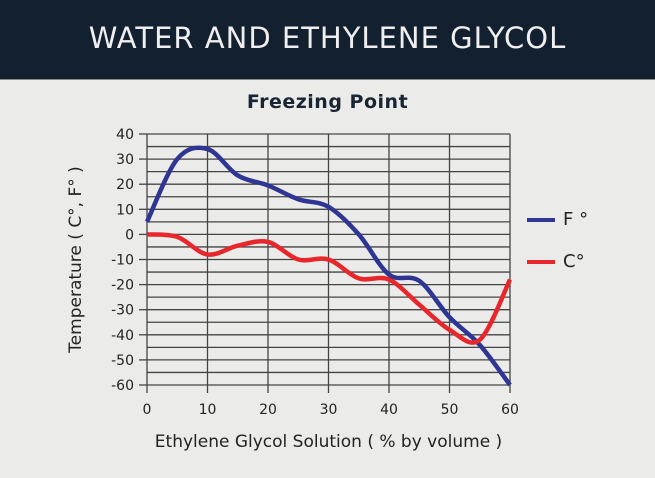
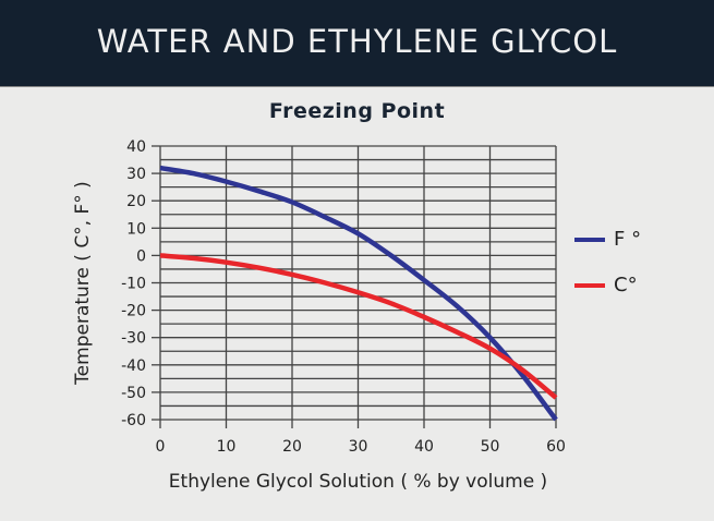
F °/0: 5 -> 32
F °/10: 34 -> 27
C°/10: -8 -> -2
C°/20: -3 -> -7
F °/30: 11 -> 8
C°/30: -10 -> -14
F °/40: -16 -> -9
C°/40: -18 -> -22
F °/50: -33 -> -30
C°/50: -38 -> -34
C°/60: -18 -> -52
